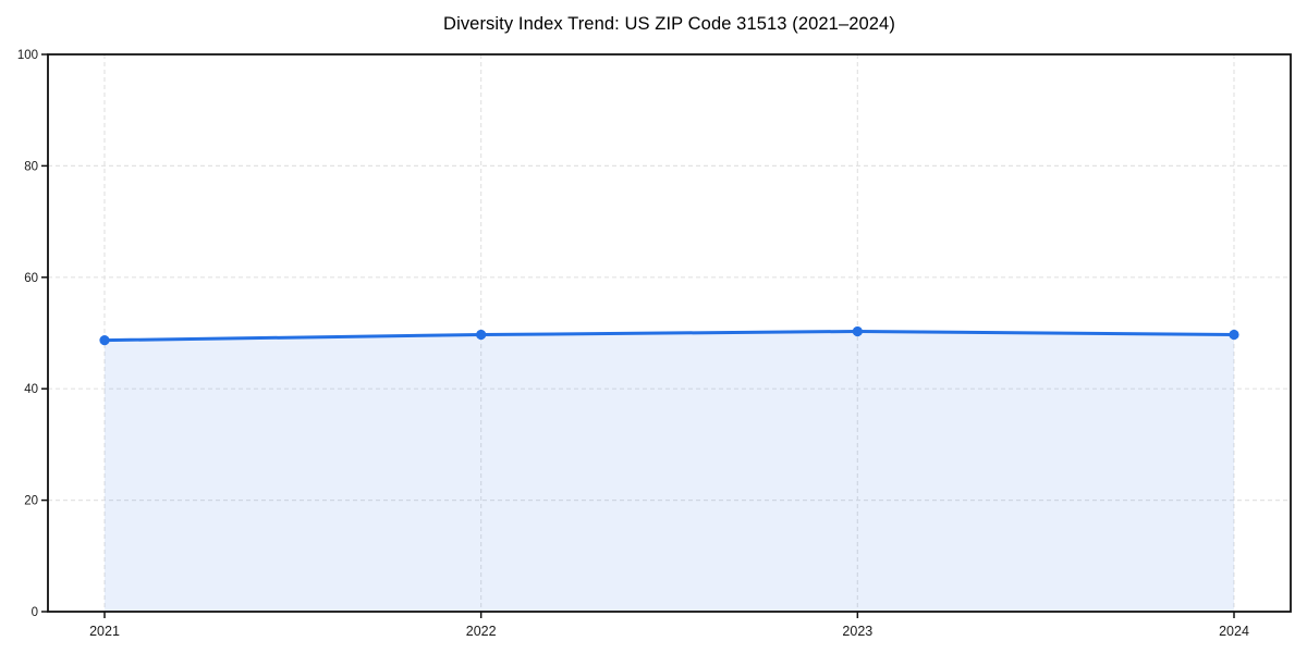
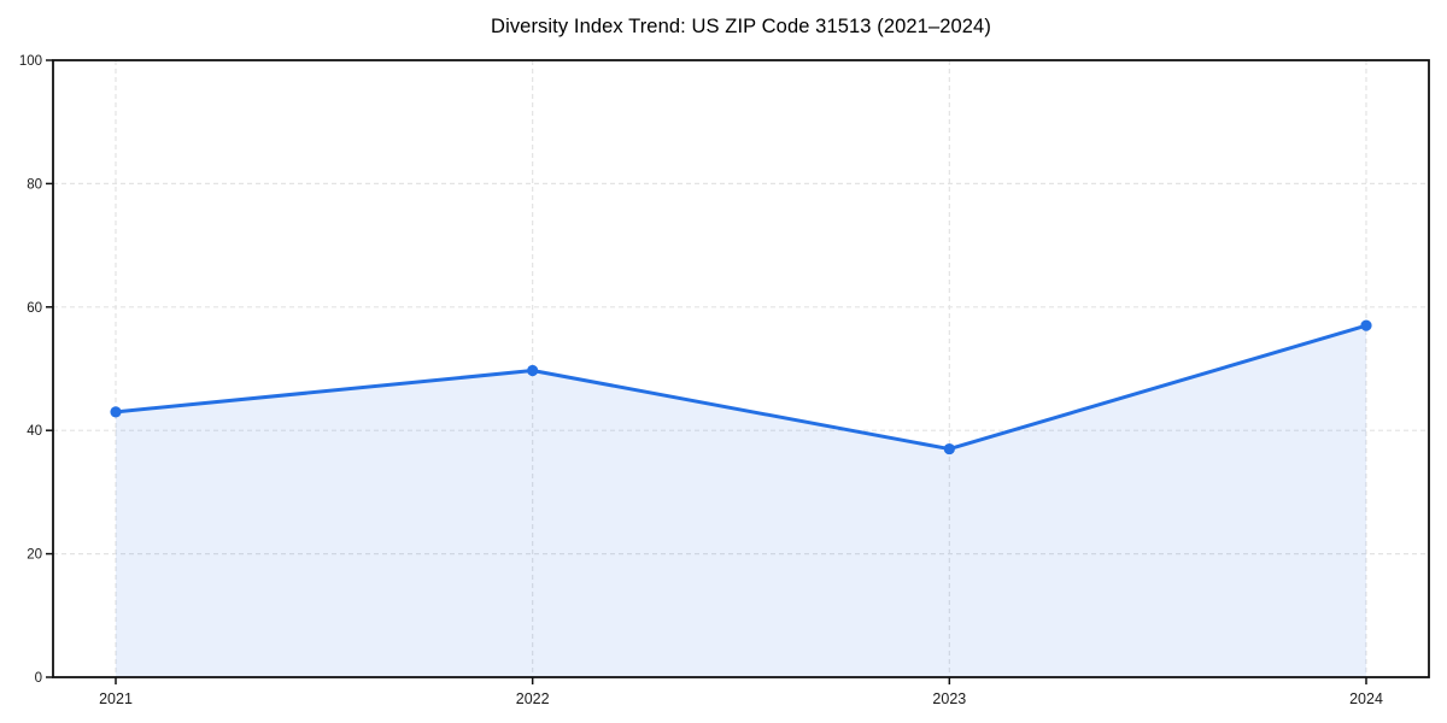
2021: 49 -> 43
2023: 50 -> 37
2024: 50 -> 57
